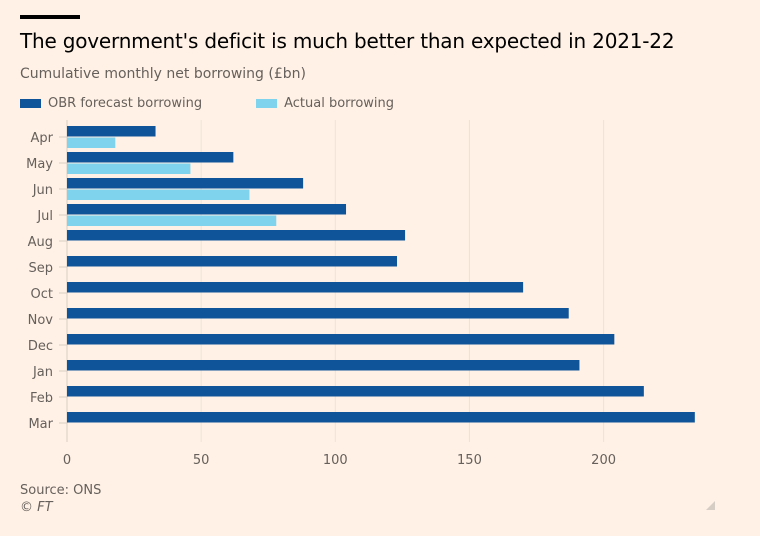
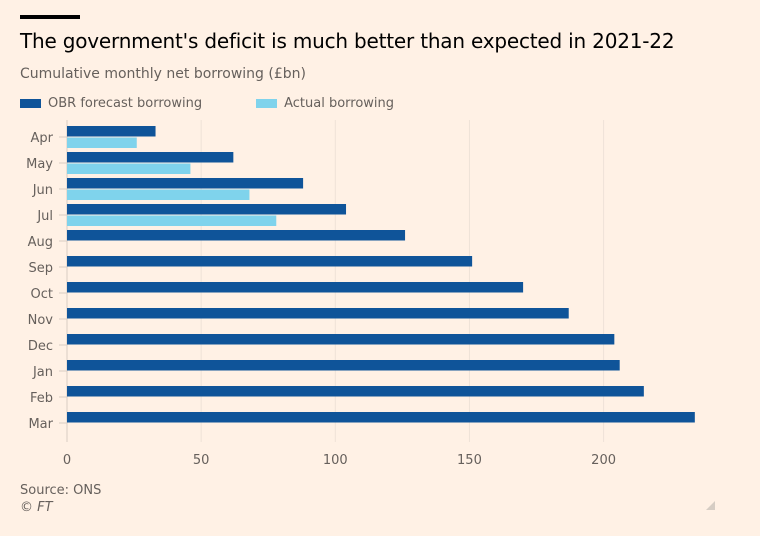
Actual borrowing/Apr: 18 -> 26
OBR forecast borrowing/Sep: 123 -> 151
OBR forecast borrowing/Jan: 191 -> 206
